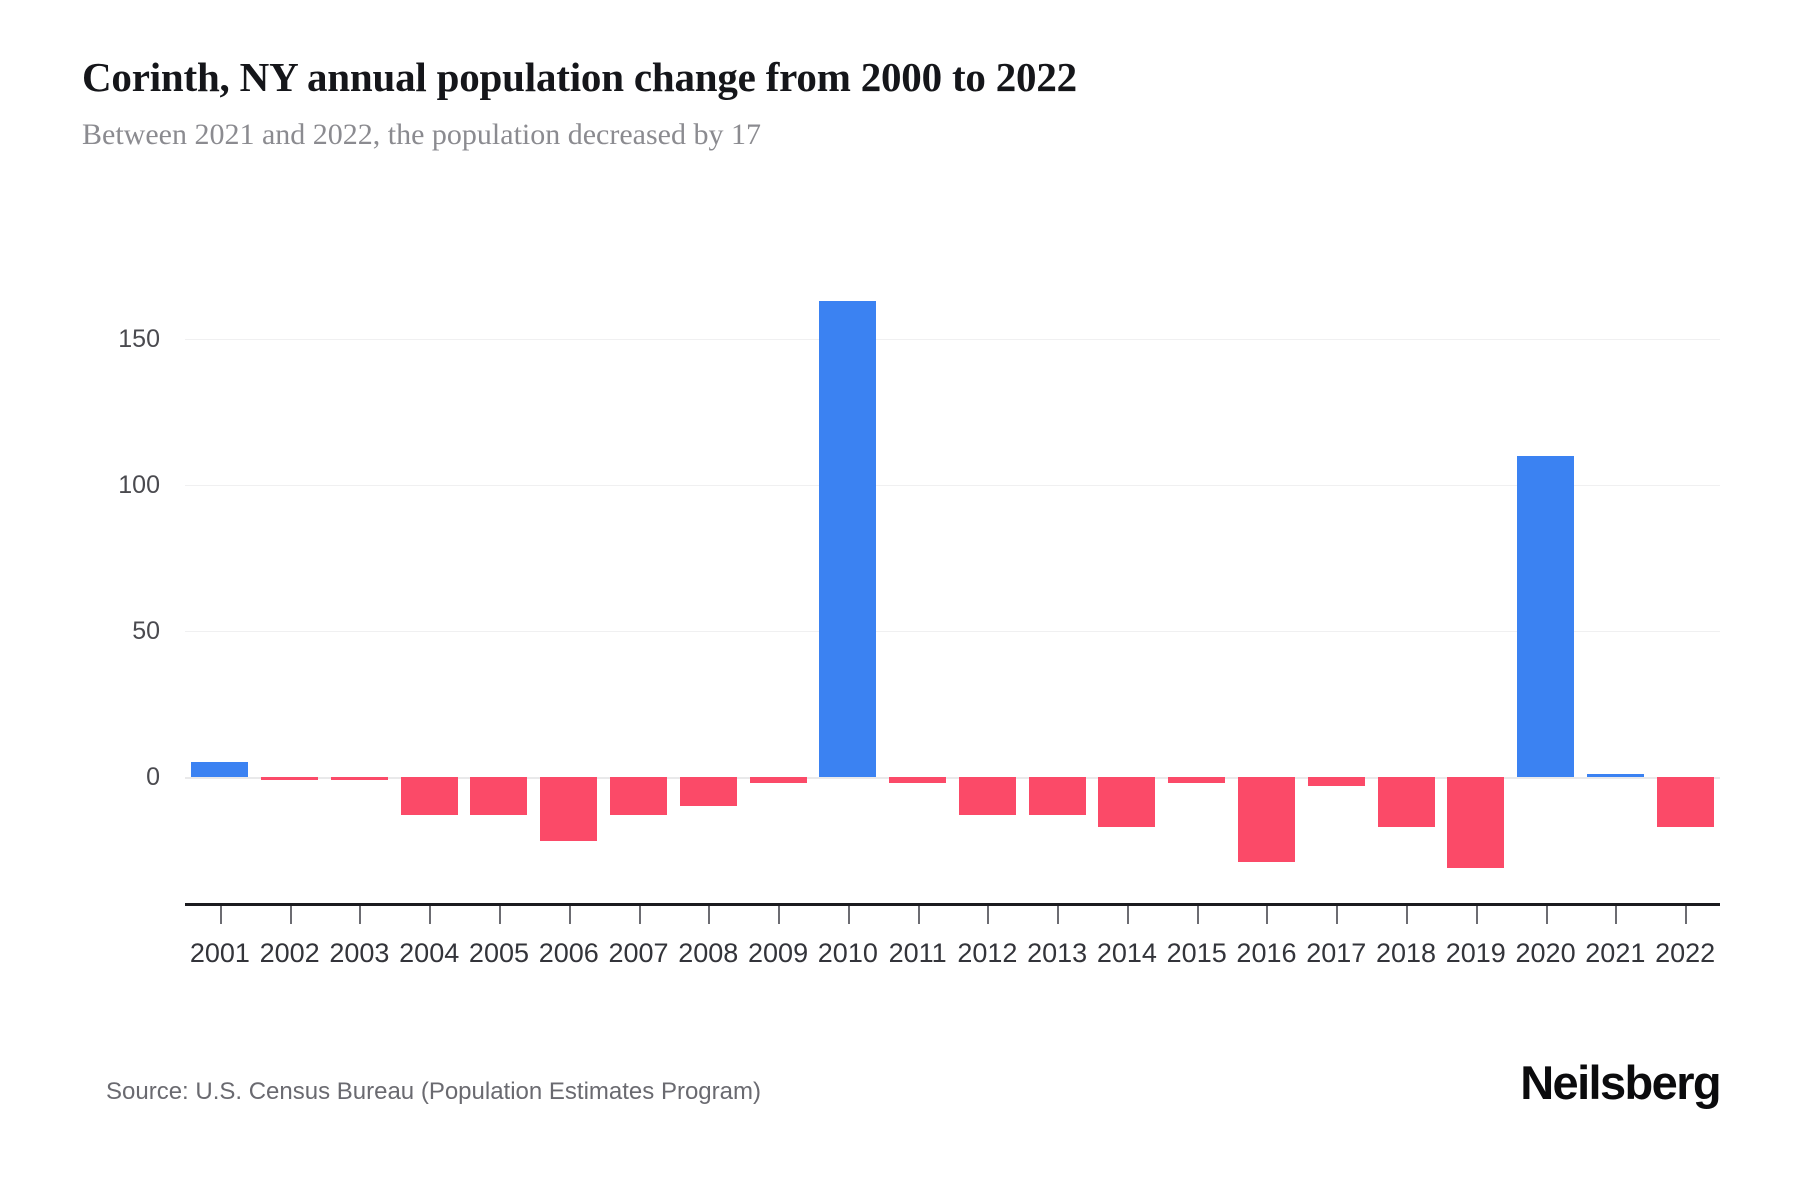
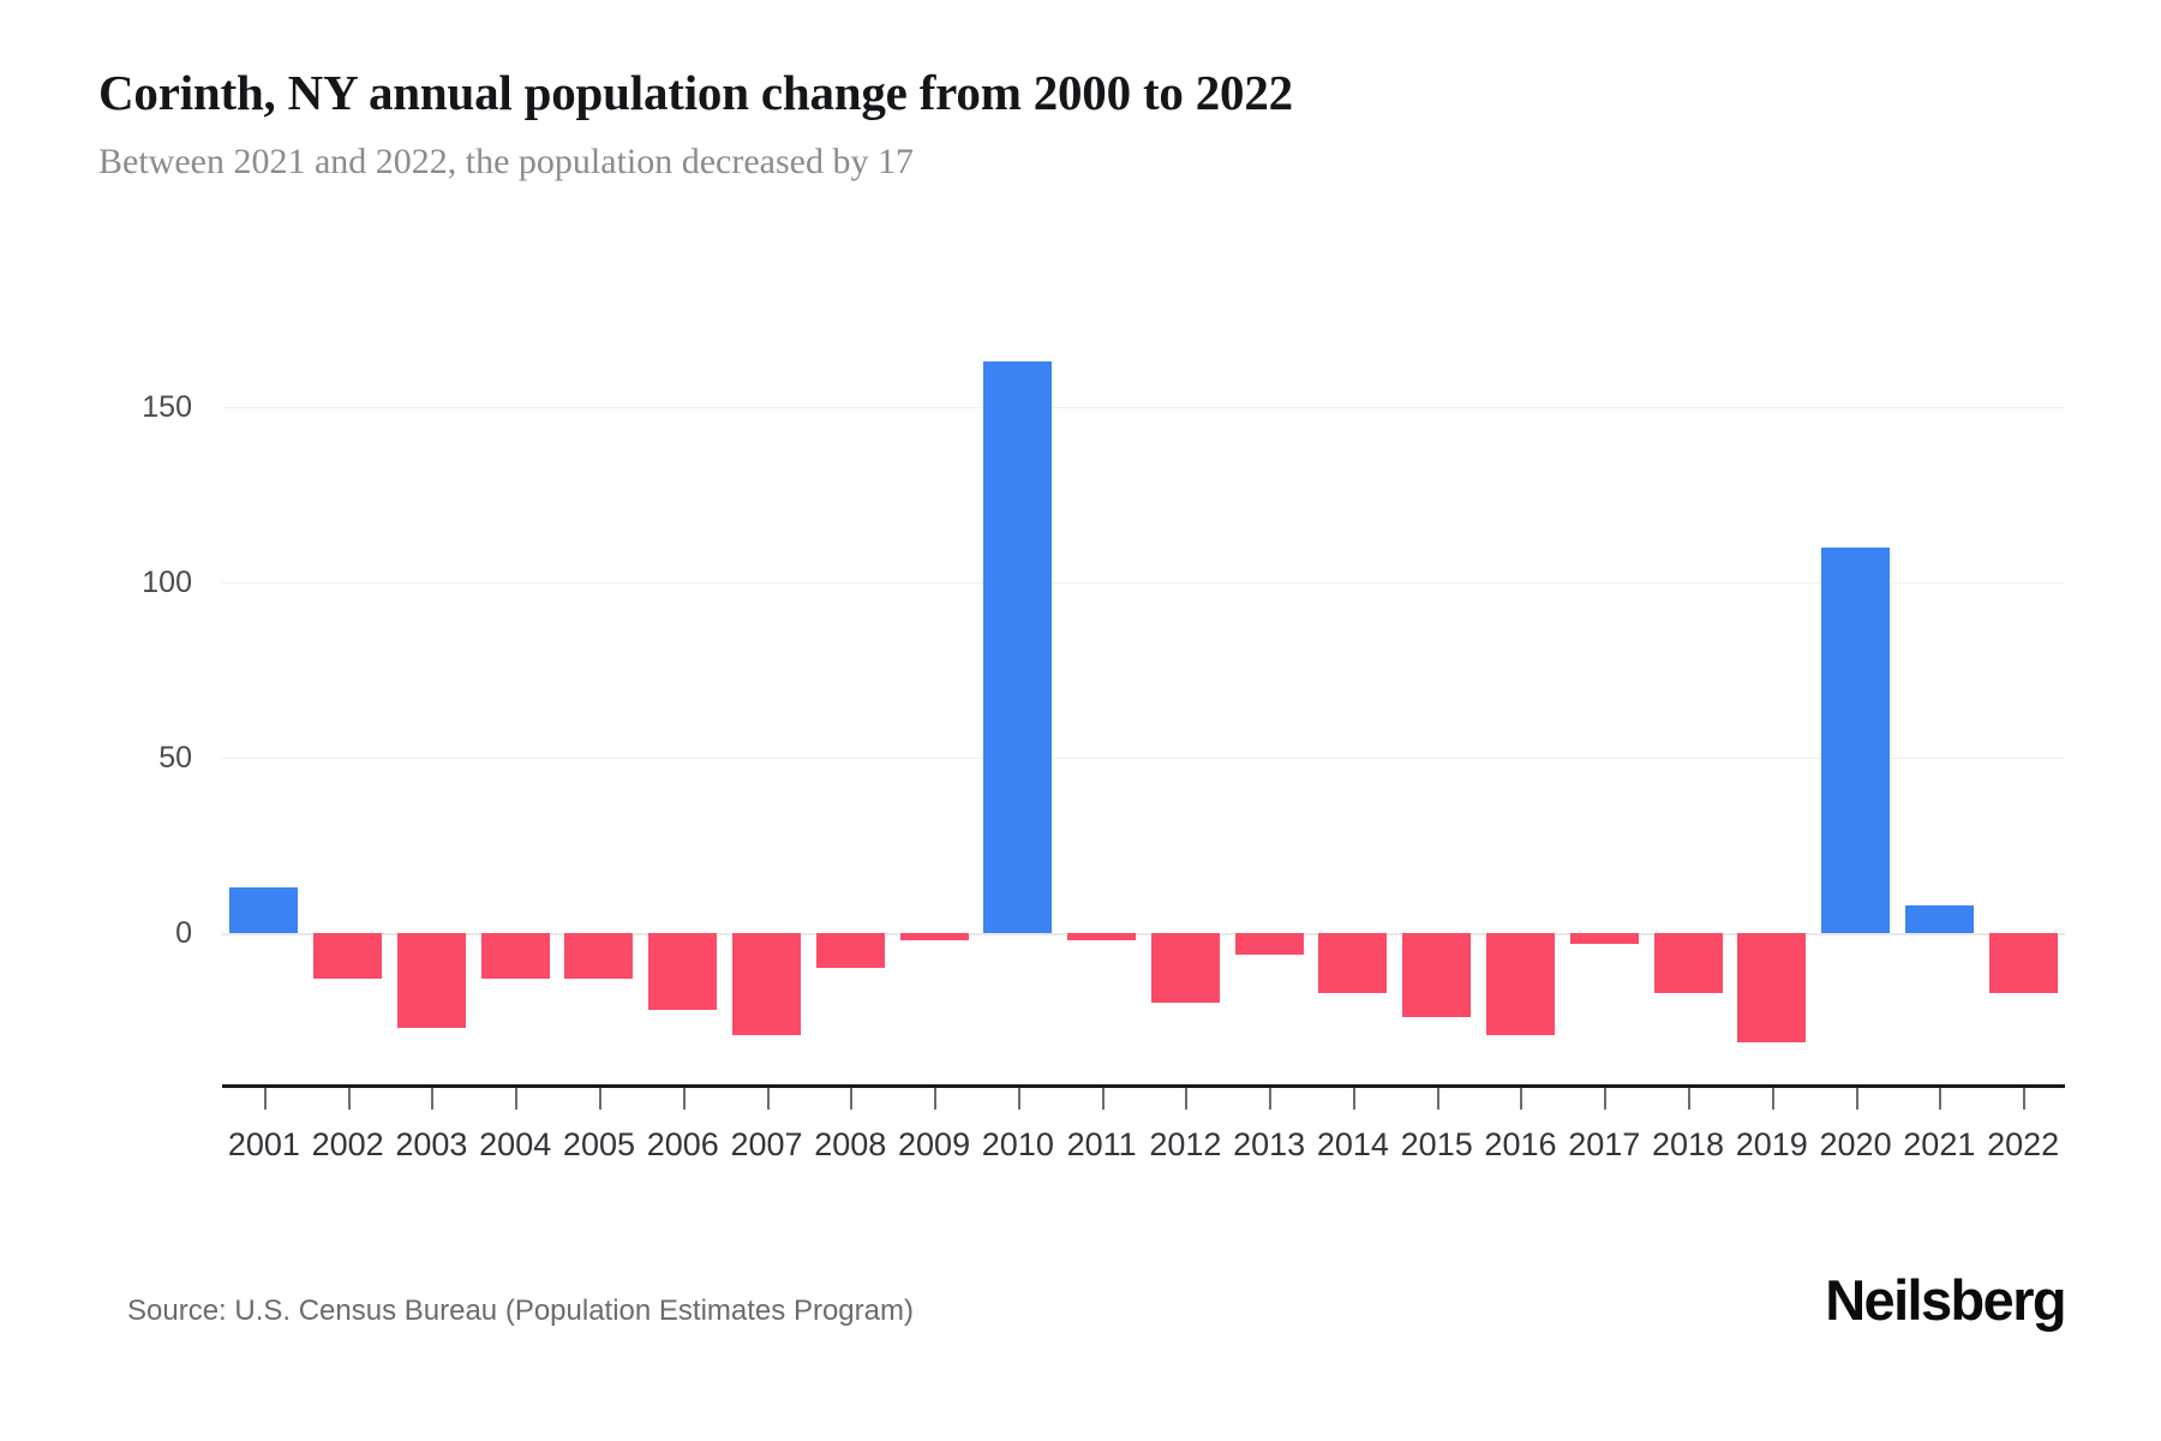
2001: 5 -> 13
2002: -1 -> -13
2003: -1 -> -27
2007: -13 -> -29
2012: -13 -> -20
2013: -13 -> -6
2015: -2 -> -24
2021: 1 -> 8
